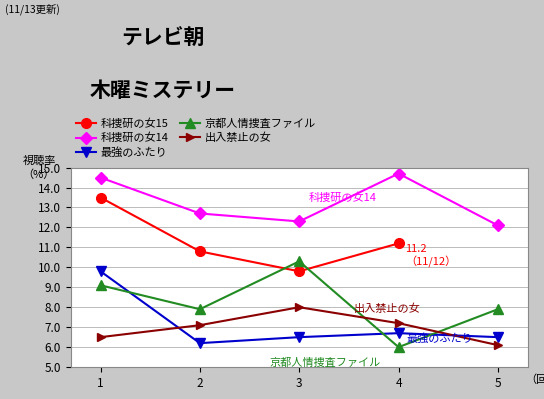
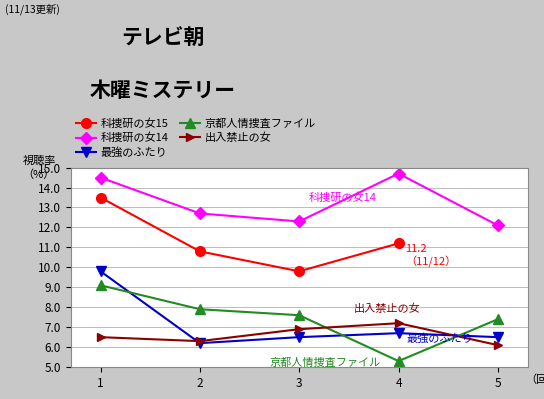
出入禁止の女/2: 7.1 -> 6.3
京都人情捜査ファイル/3: 10.3 -> 7.6
出入禁止の女/3: 8.0 -> 6.9
京都人情捜査ファイル/4: 6.0 -> 5.3
京都人情捜査ファイル/5: 7.9 -> 7.4
